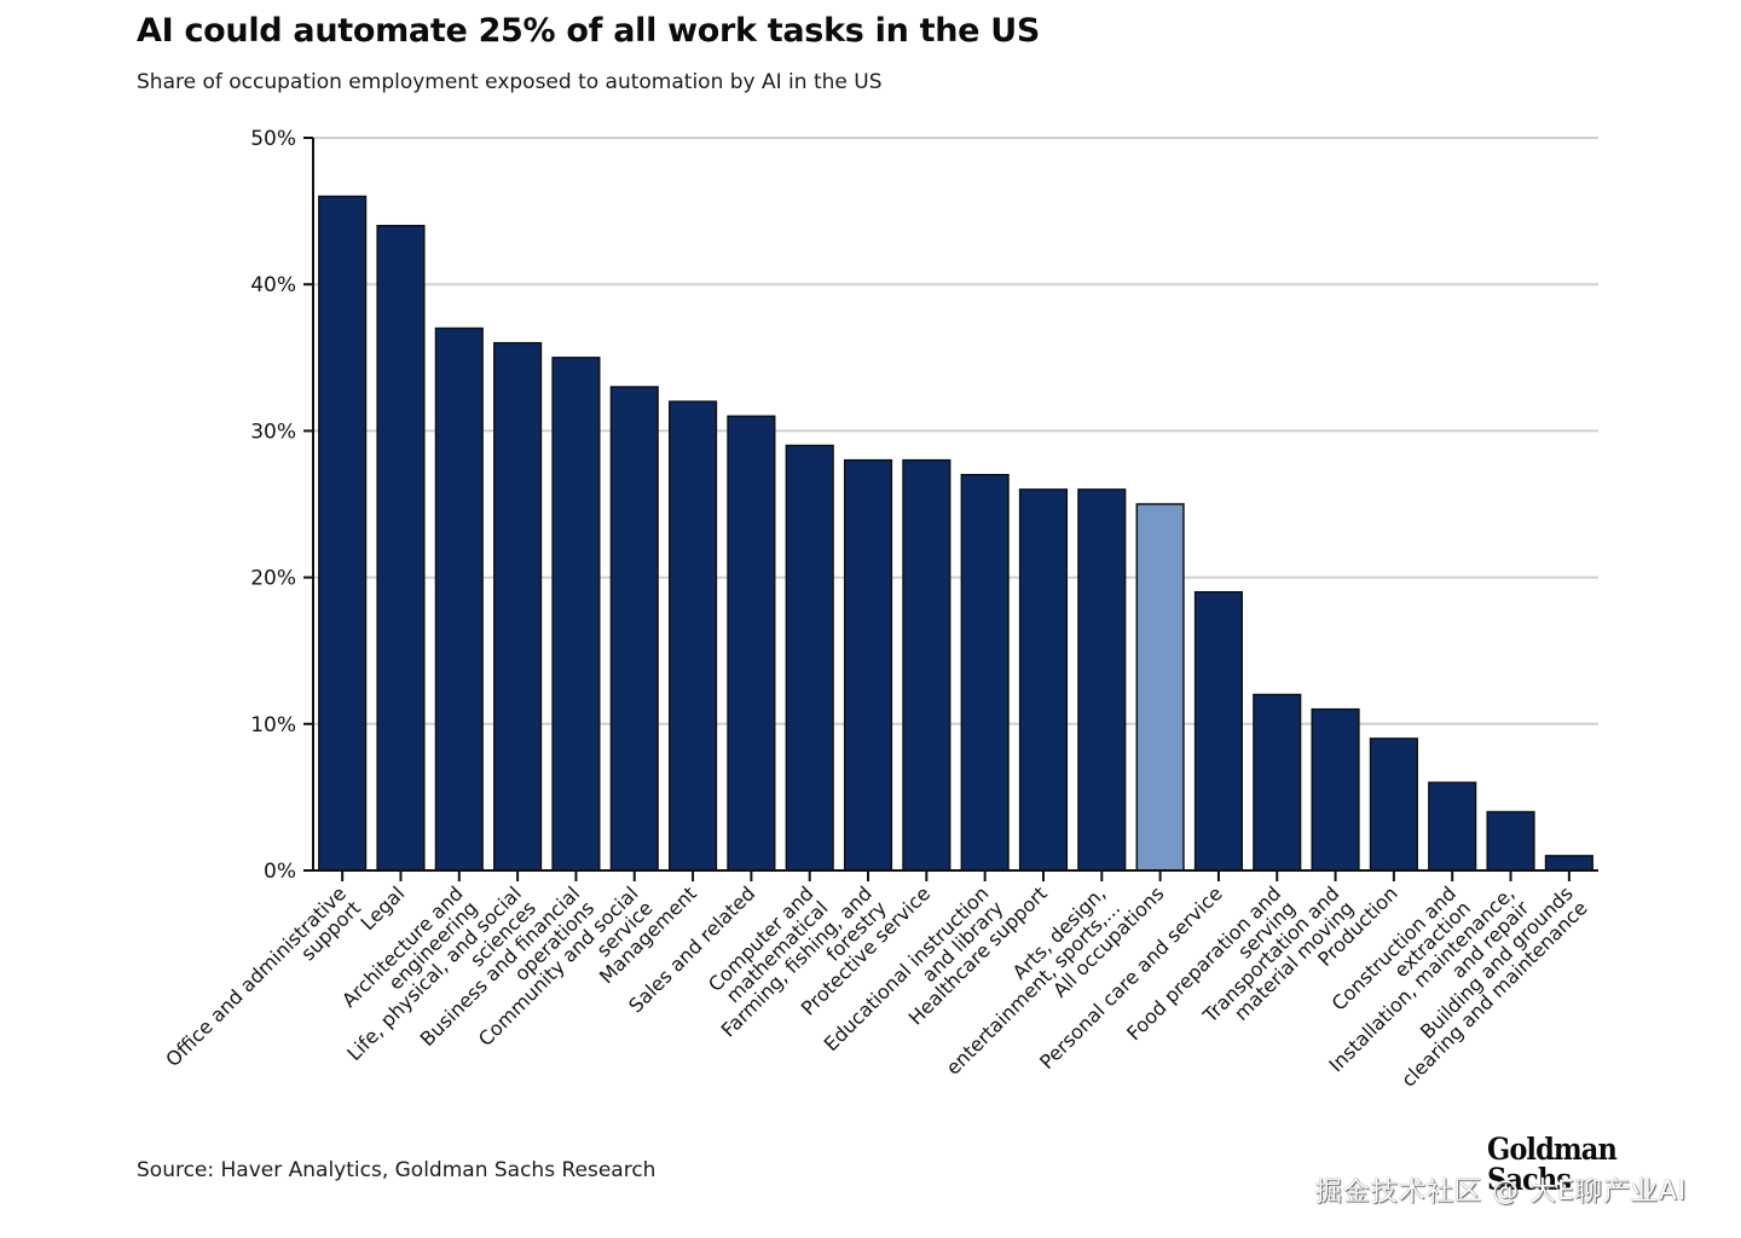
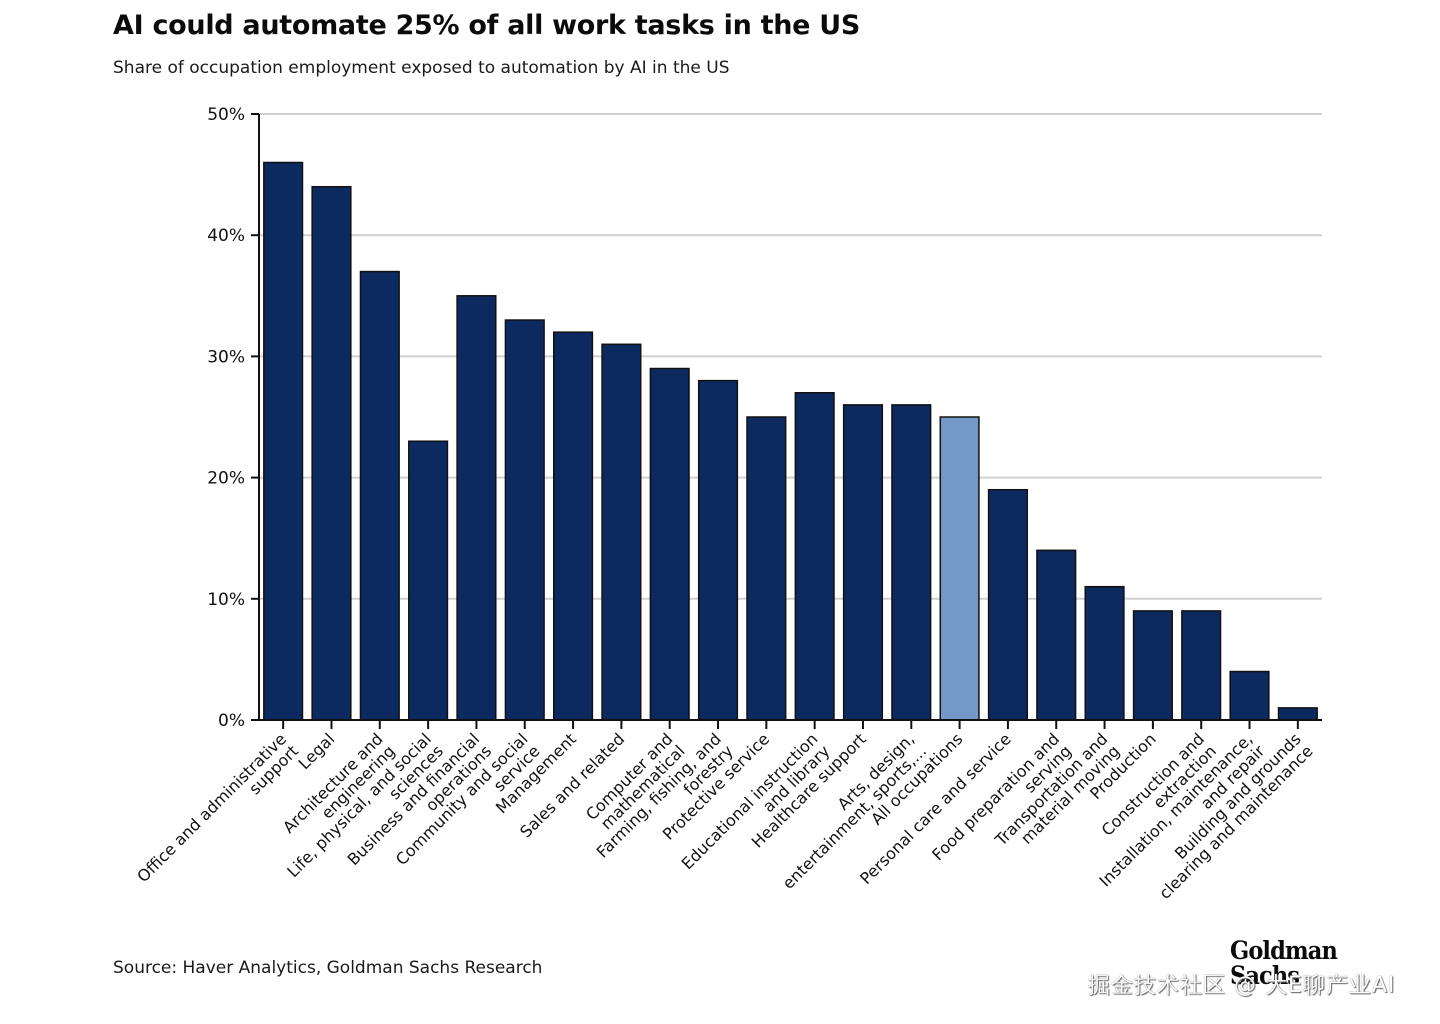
Life, physical, and social sciences: 36% -> 23%
Protective service: 28% -> 25%
Food preparation and serving: 12% -> 14%
Construction and extraction: 6% -> 9%
